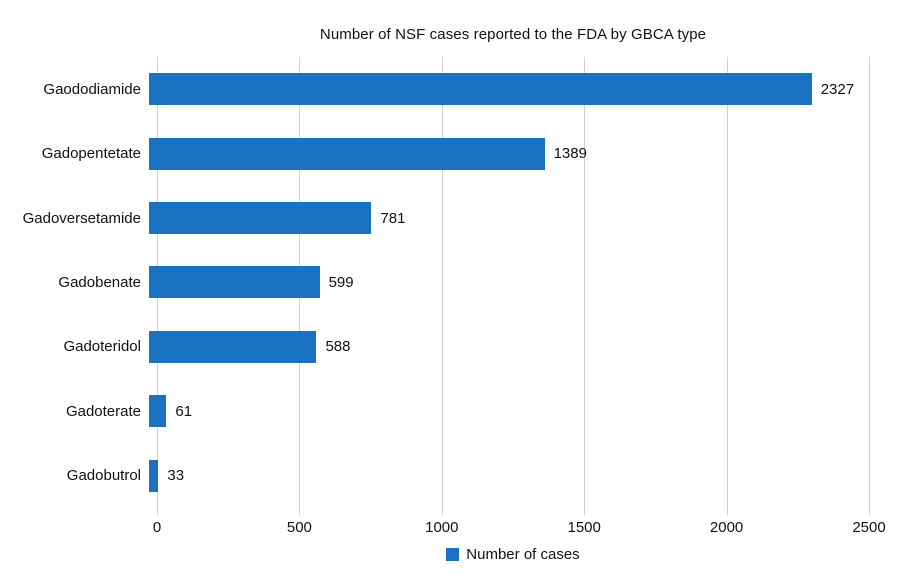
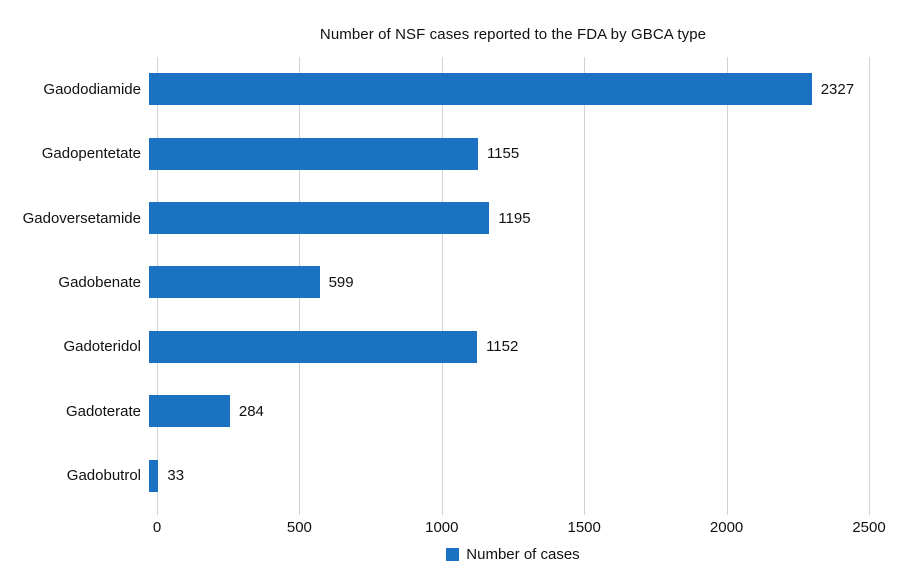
Gadopentetate: 1389 -> 1155
Gadoversetamide: 781 -> 1195
Gadoteridol: 588 -> 1152
Gadoterate: 61 -> 284
